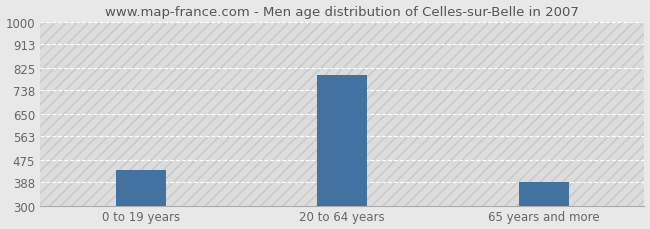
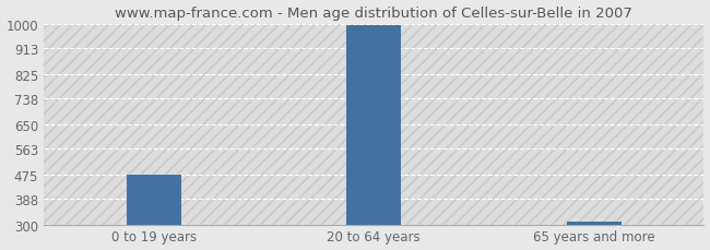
0 to 19 years: 435 -> 475
20 to 64 years: 795 -> 993
65 years and more: 390 -> 308
